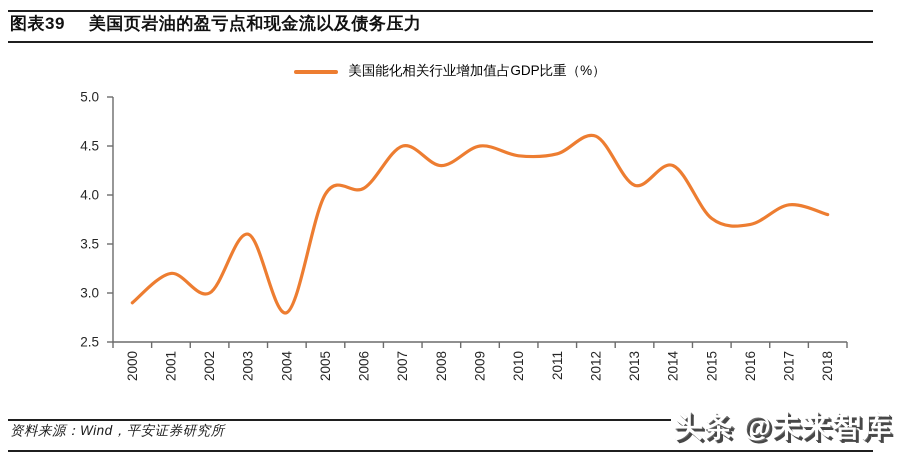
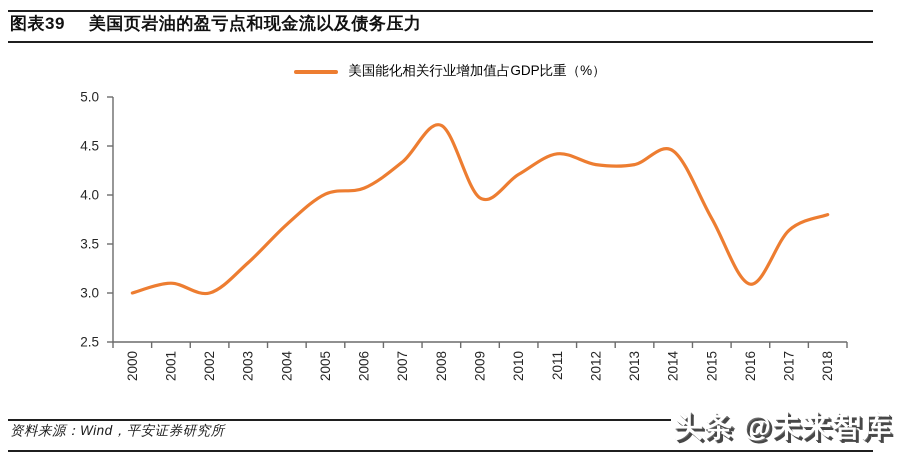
2000: 2.9 -> 3.0
2001: 3.2 -> 3.1
2003: 3.6 -> 3.3
2004: 2.8 -> 3.7
2007: 4.5 -> 4.3
2008: 4.3 -> 4.7
2009: 4.5 -> 4.0
2010: 4.4 -> 4.2
2012: 4.6 -> 4.3
2013: 4.1 -> 4.3
2014: 4.3 -> 4.5
2016: 3.7 -> 3.1
2017: 3.9 -> 3.6
